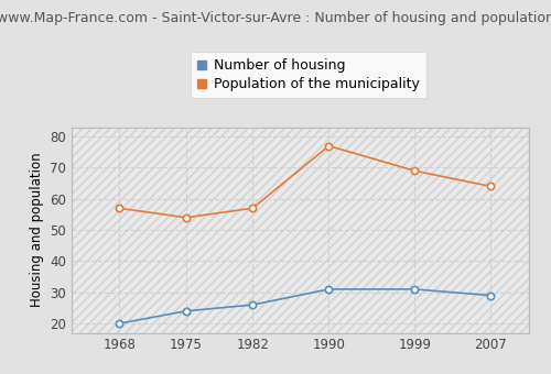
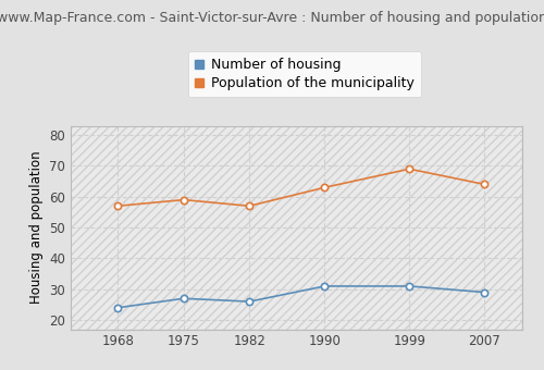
Number of housing/1968: 20 -> 24
Number of housing/1975: 24 -> 27
Population of the municipality/1975: 54 -> 59
Population of the municipality/1990: 77 -> 63
